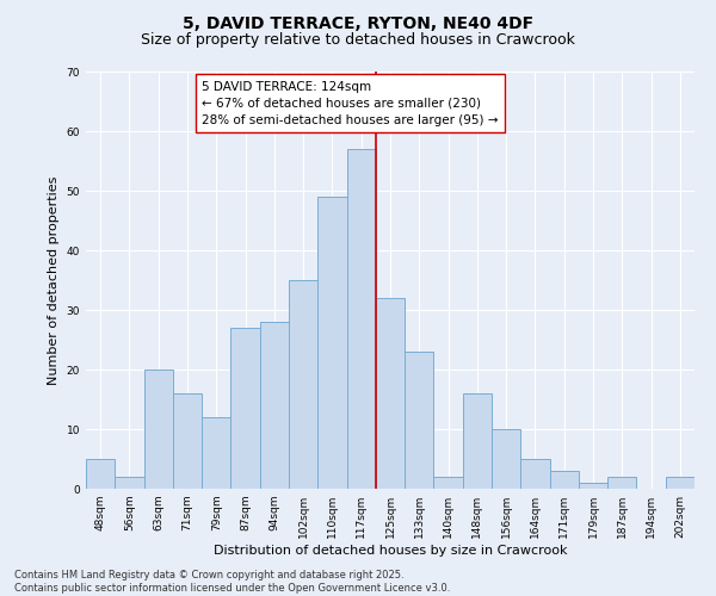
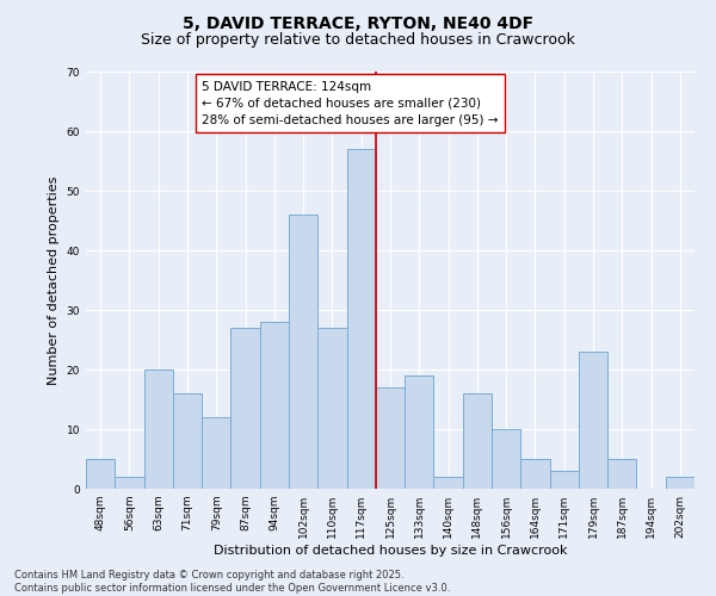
102sqm: 35 -> 46
110sqm: 49 -> 27
125sqm: 32 -> 17
133sqm: 23 -> 19
179sqm: 1 -> 23
187sqm: 2 -> 5
